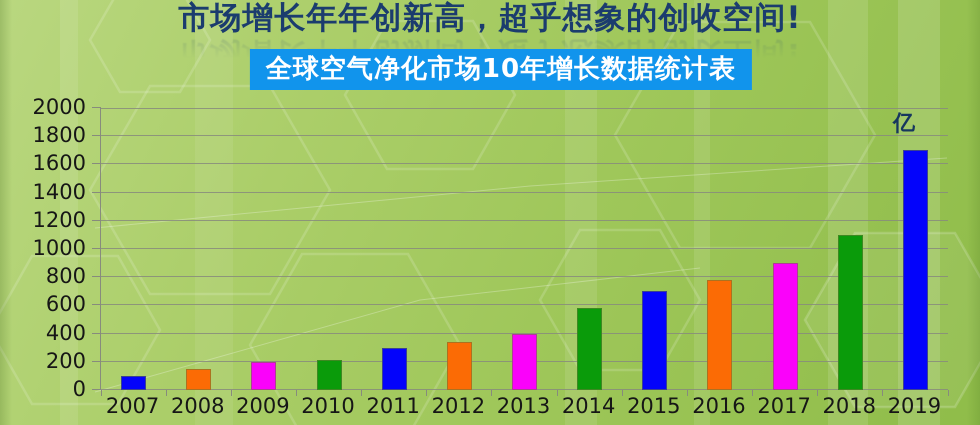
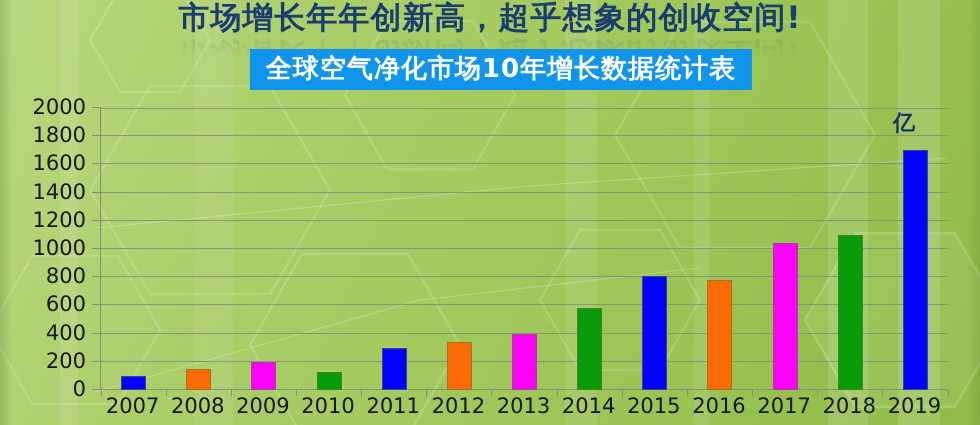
2010: 210 -> 130
2015: 700 -> 810
2017: 900 -> 1040
